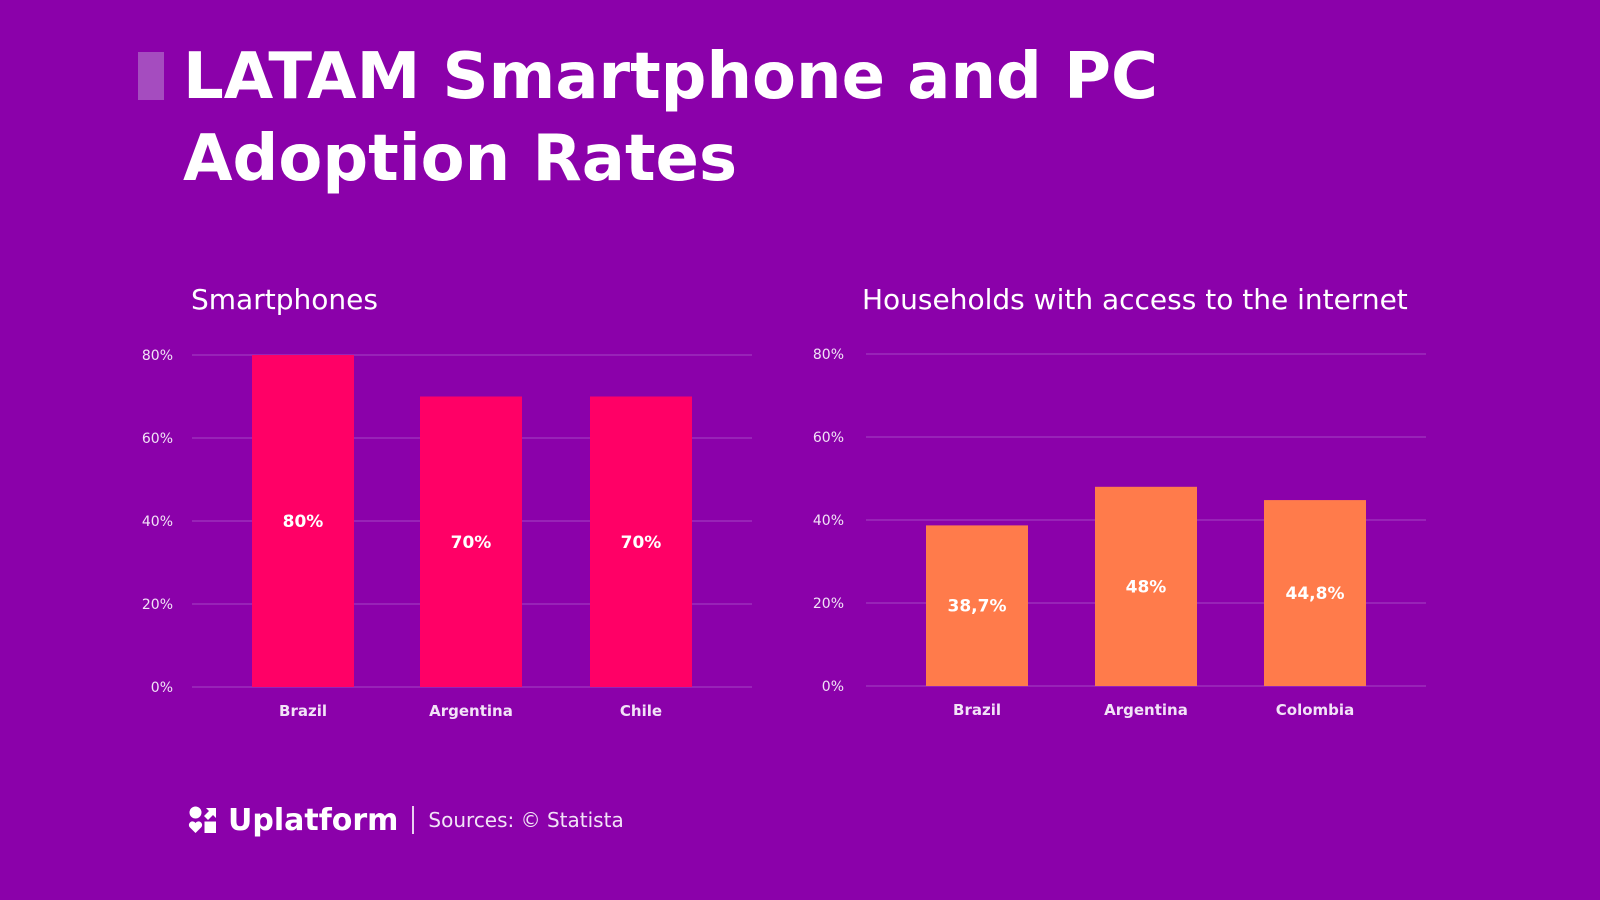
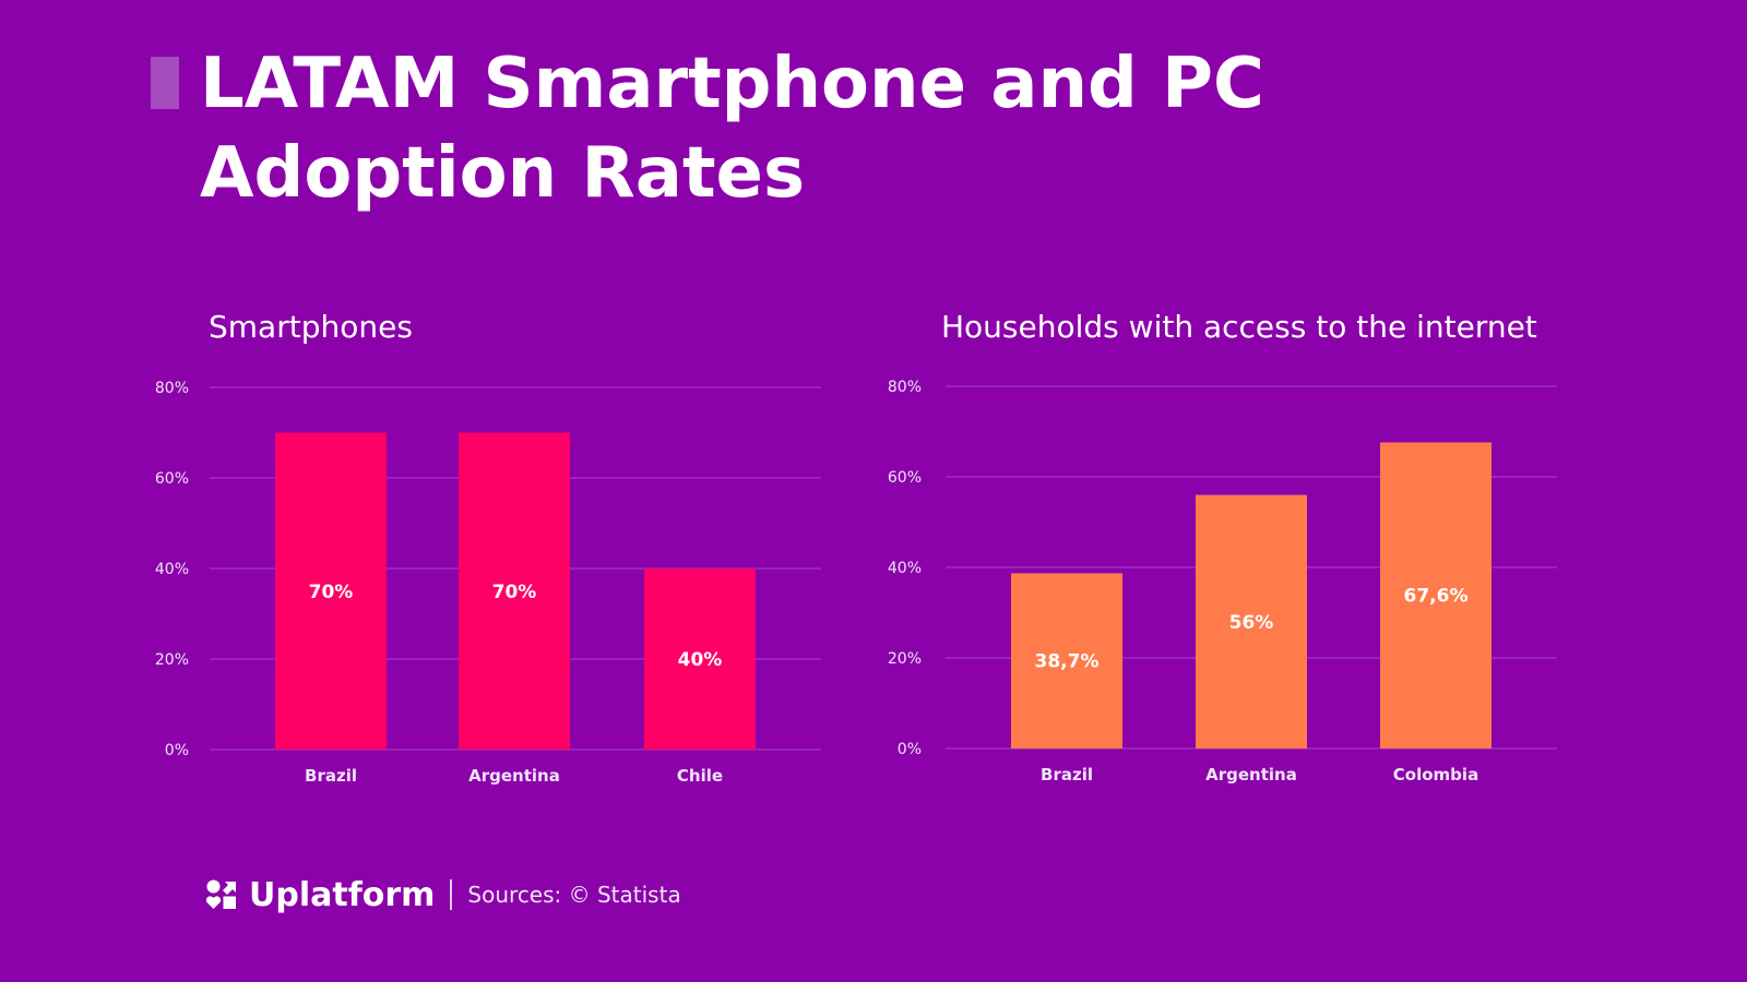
Smartphones/Brazil: 80% -> 70%
Smartphones/Chile: 70% -> 40%
Households with access to the internet/Argentina: 48% -> 56%
Households with access to the internet/Colombia: 44,8% -> 67,6%
